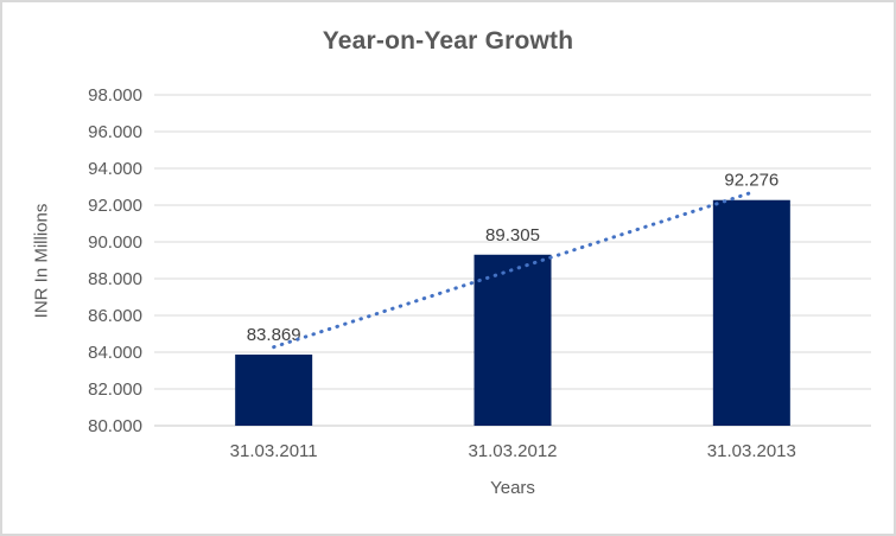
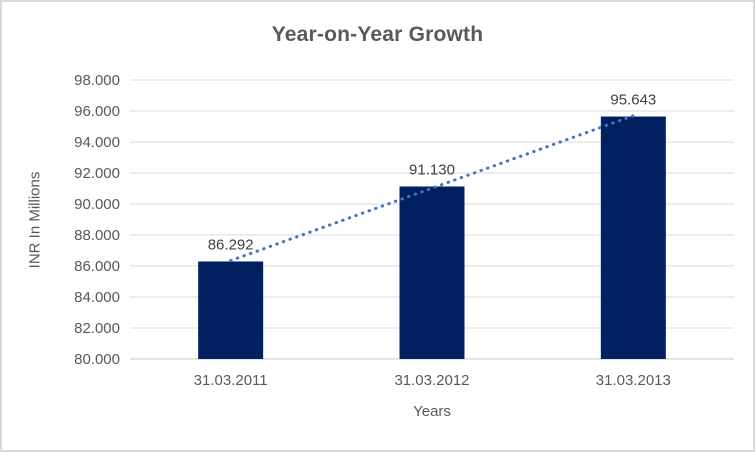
31.03.2011: 83.869 -> 86.292
31.03.2012: 89.305 -> 91.130
31.03.2013: 92.276 -> 95.643
